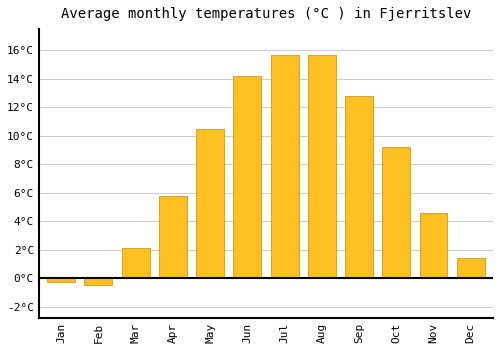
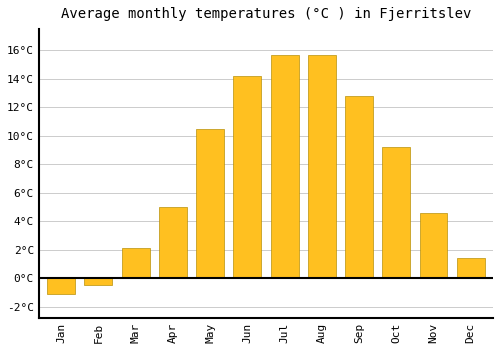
Jan: -0.3°C -> -1.1°C
Apr: 5.8°C -> 5.0°C
